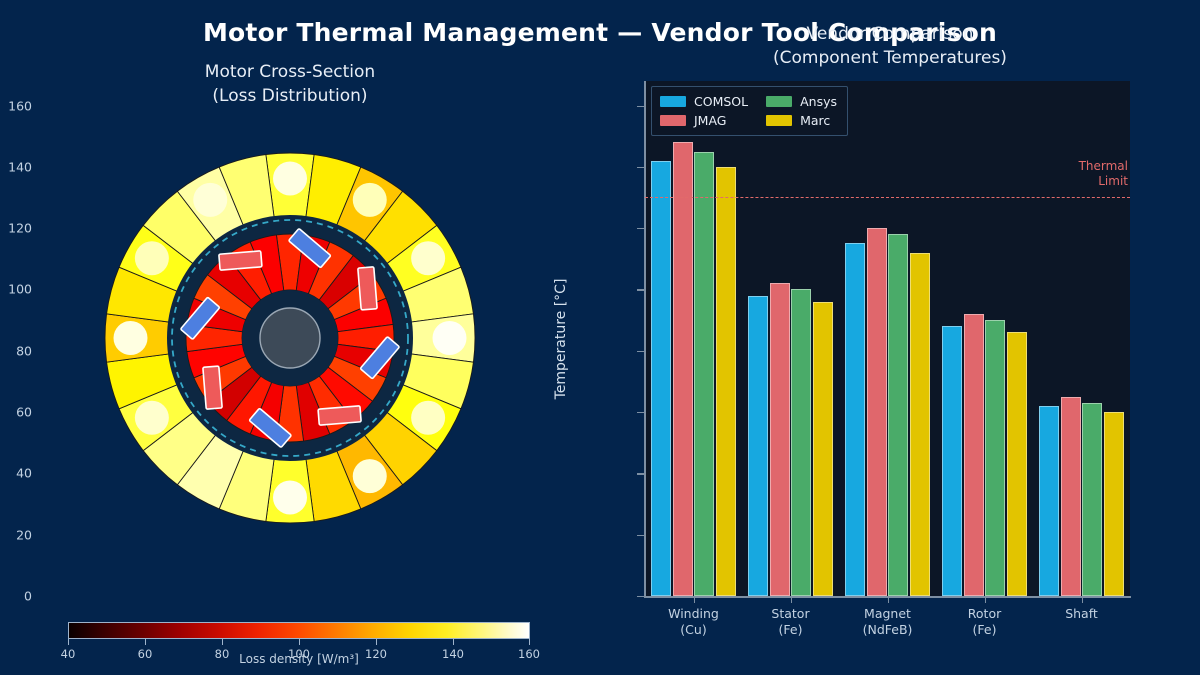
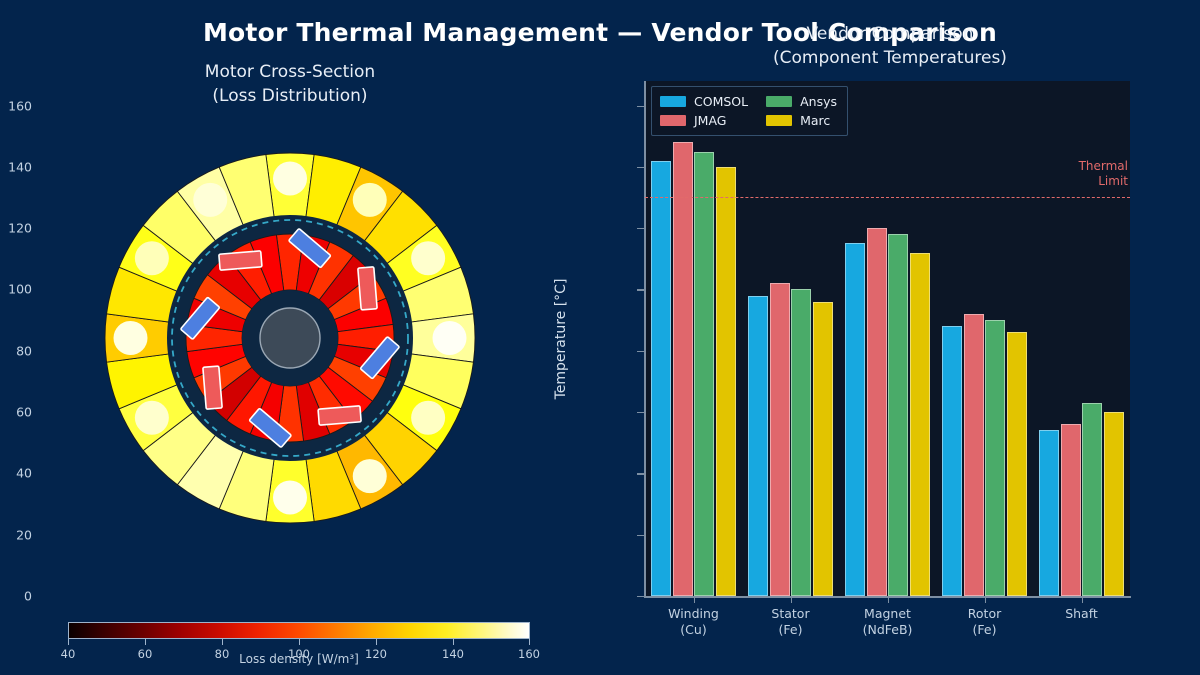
COMSOL/Shaft: 62 -> 54
JMAG/Shaft: 65 -> 56
